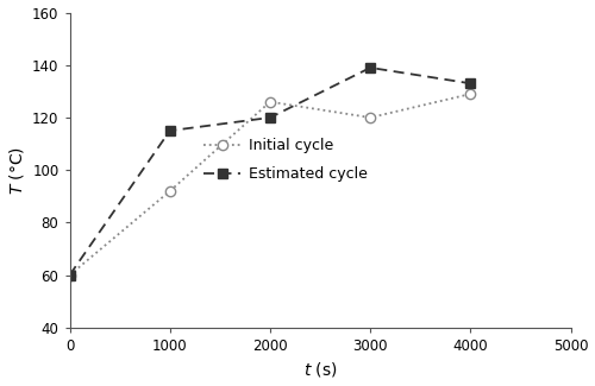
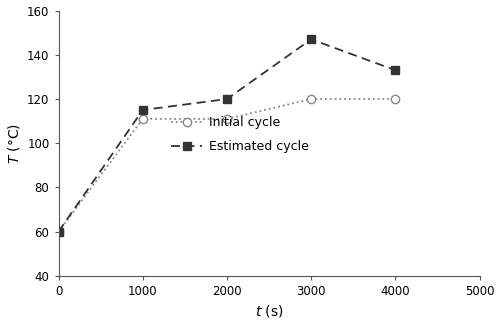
Initial cycle/1000: 92 -> 111
Initial cycle/2000: 126 -> 111
Estimated cycle/3000: 139 -> 147
Initial cycle/4000: 129 -> 120
